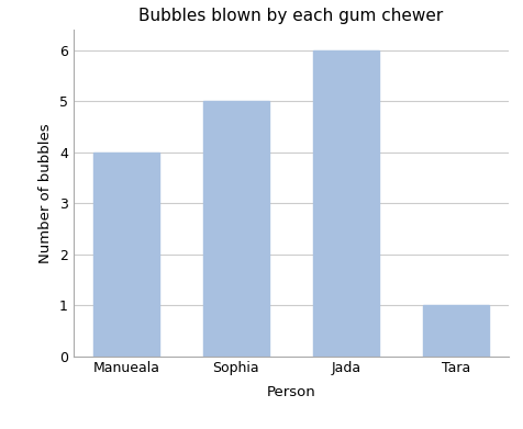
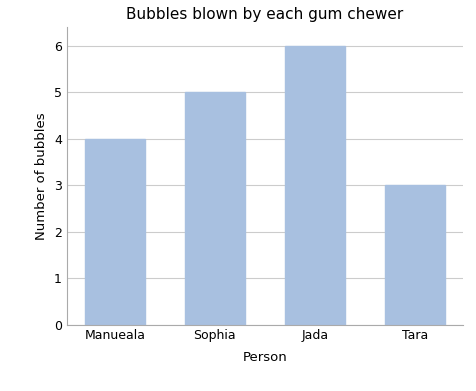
Tara: 1 -> 3
